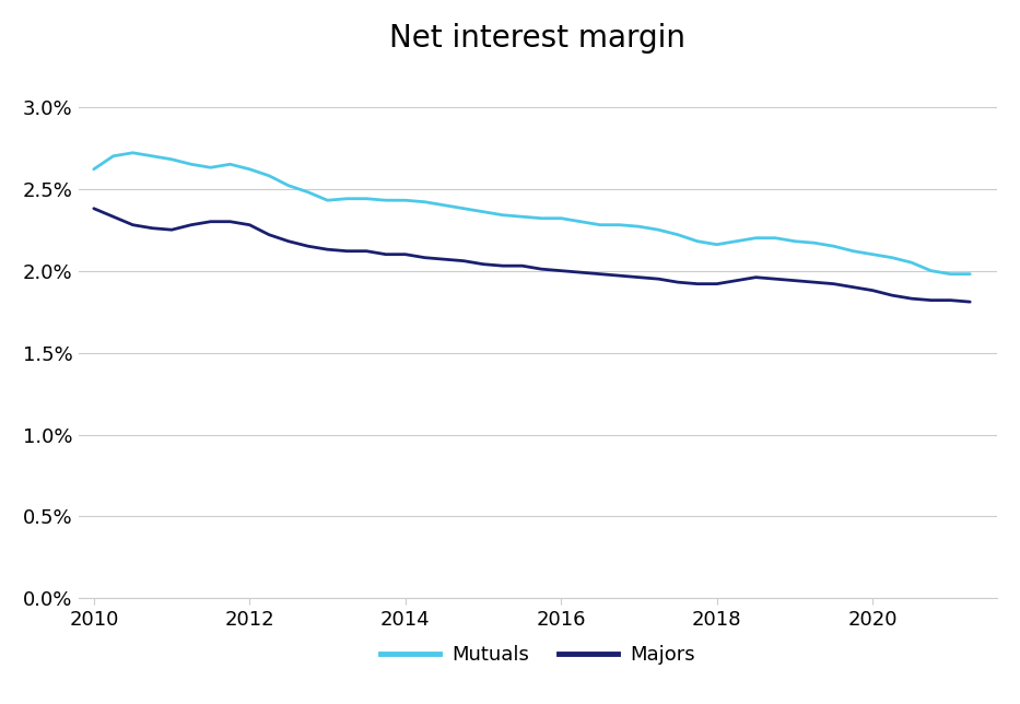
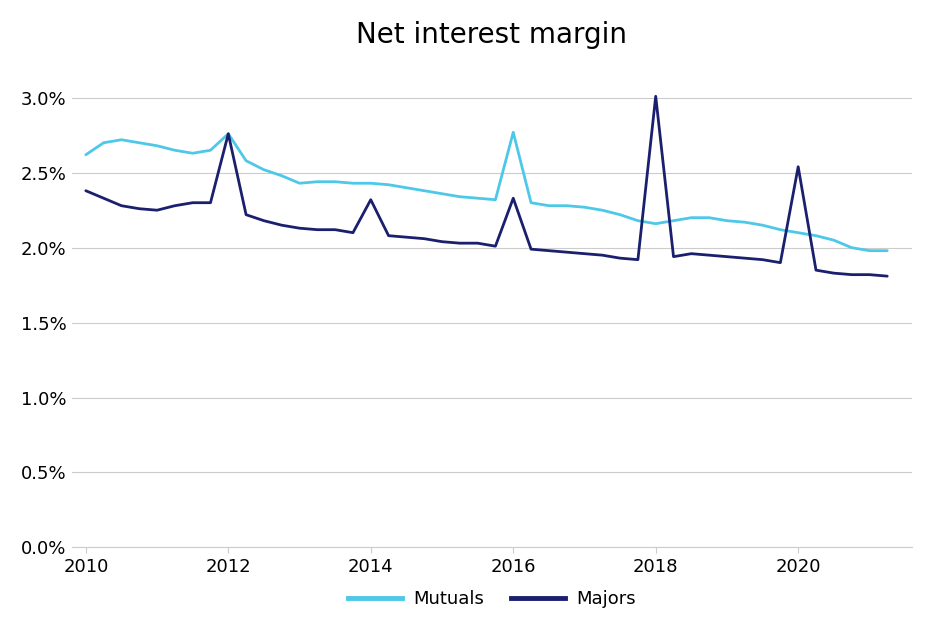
Mutuals/2012: 2.62% -> 2.76%
Majors/2012: 2.28% -> 2.76%
Majors/2014: 2.10% -> 2.32%
Mutuals/2016: 2.32% -> 2.77%
Majors/2016: 2.00% -> 2.33%
Majors/2018: 1.92% -> 3.01%
Majors/2020: 1.88% -> 2.54%
